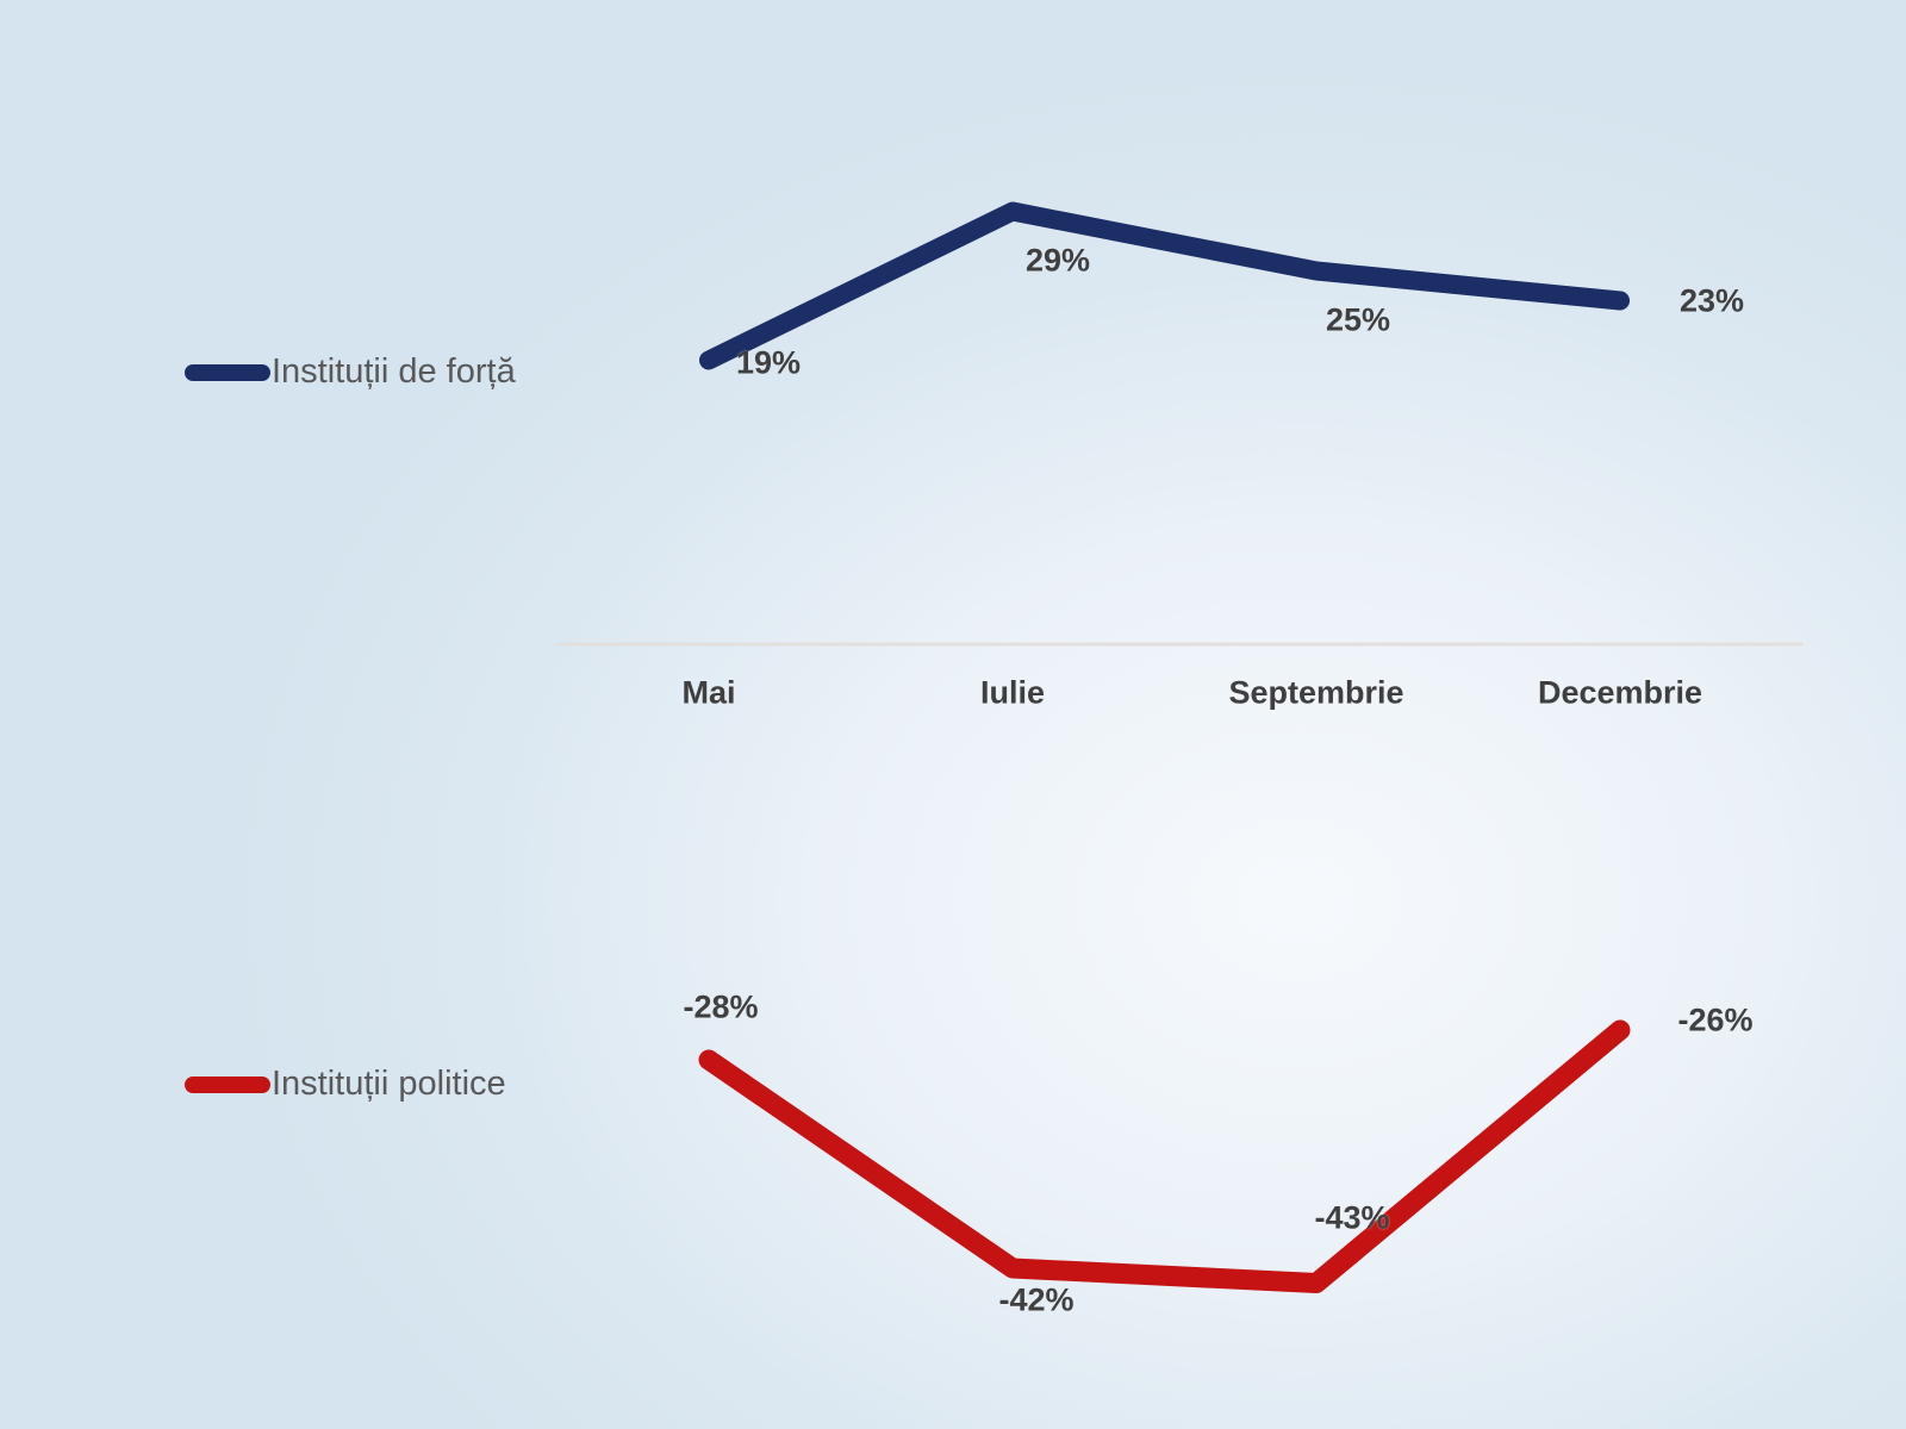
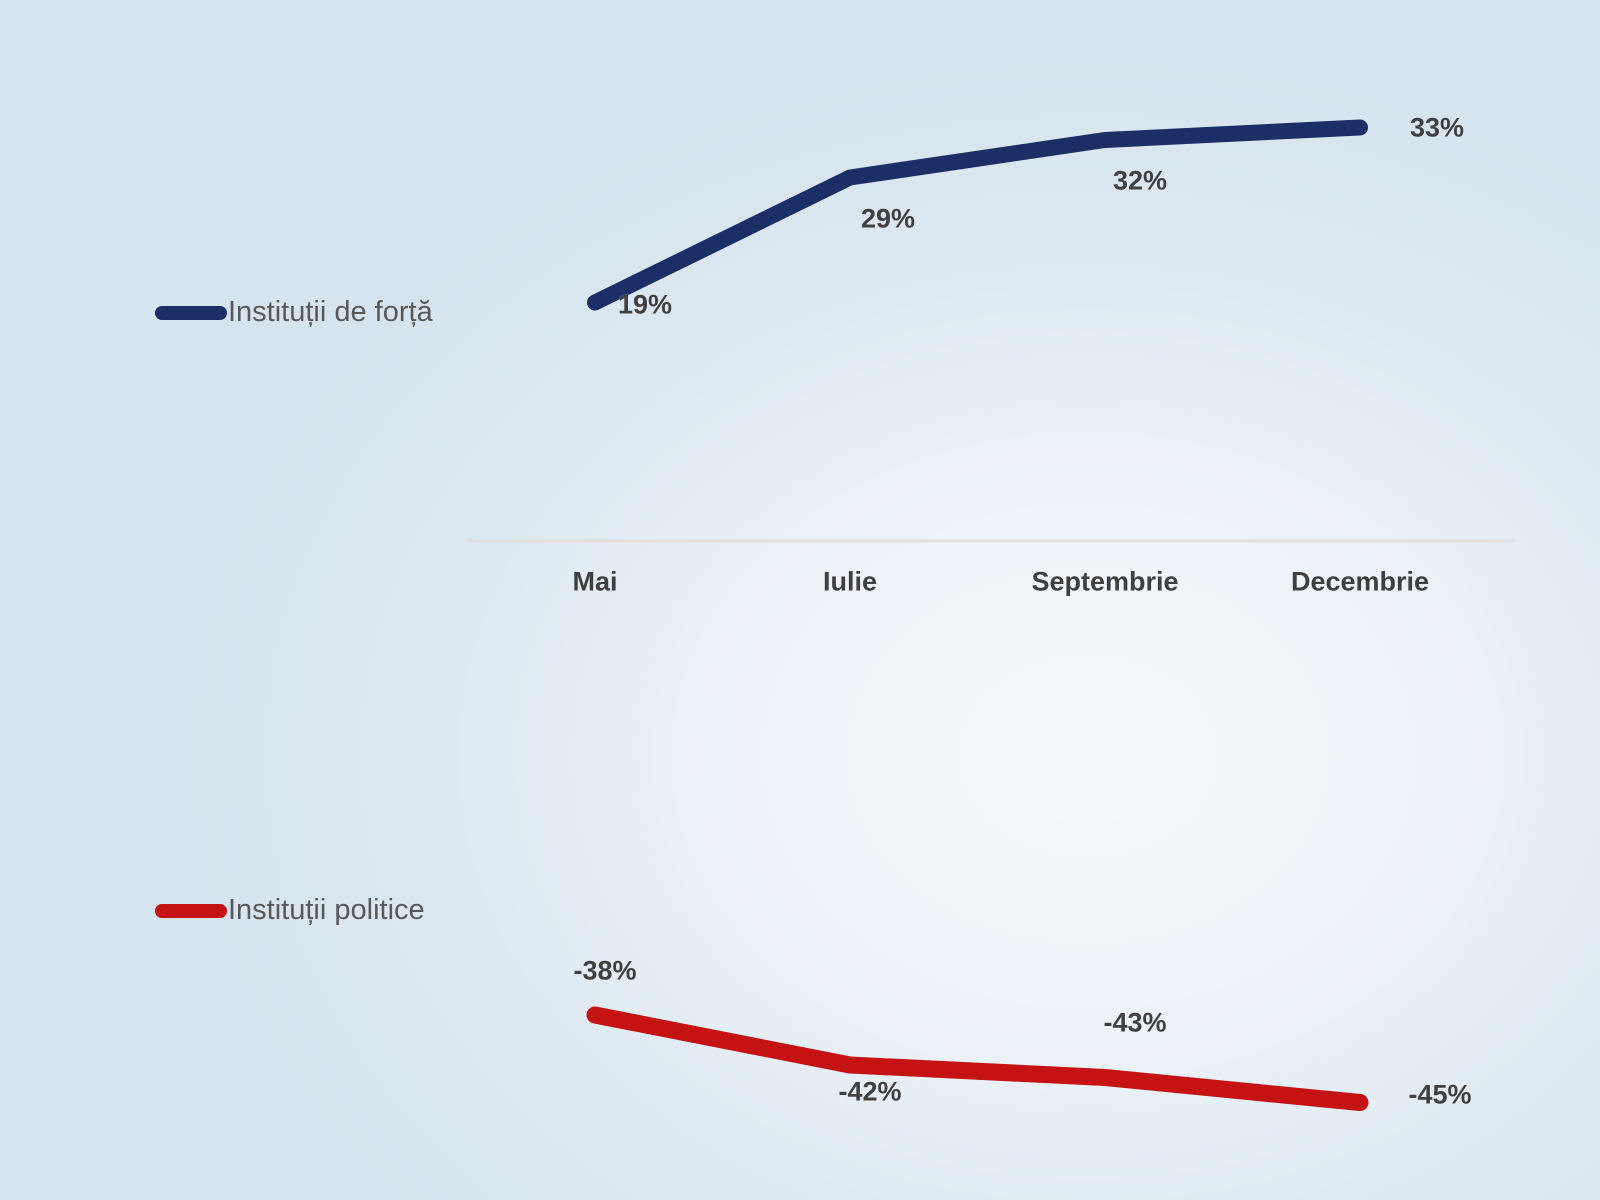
Instituții politice/Mai: -28% -> -38%
Instituții de forță/Septembrie: 25% -> 32%
Instituții de forță/Decembrie: 23% -> 33%
Instituții politice/Decembrie: -26% -> -45%
